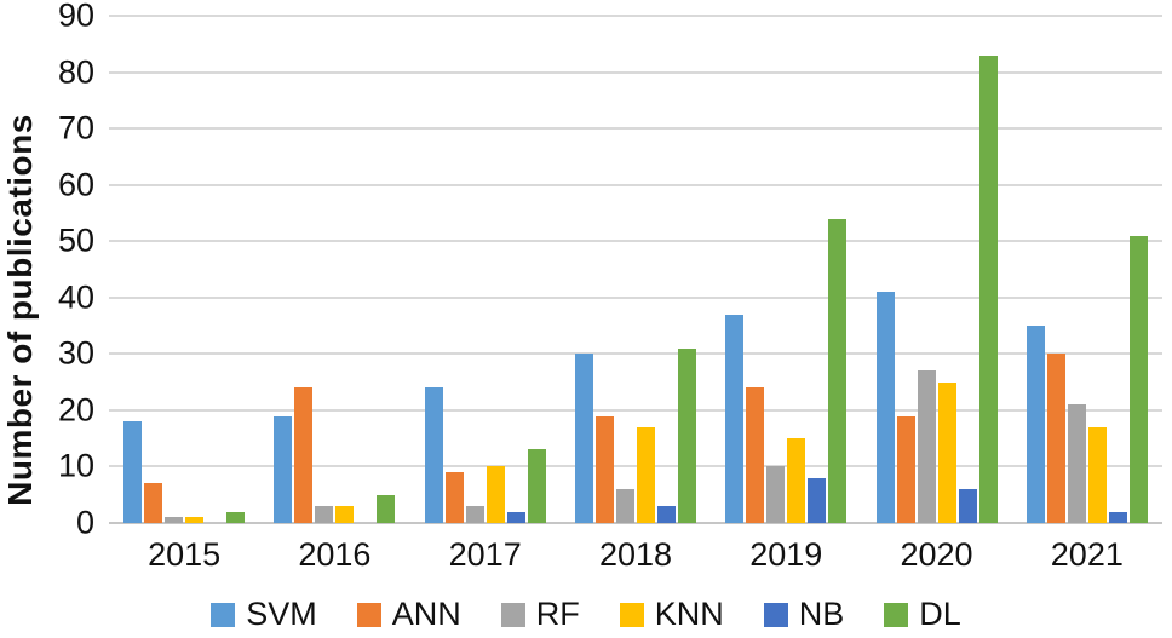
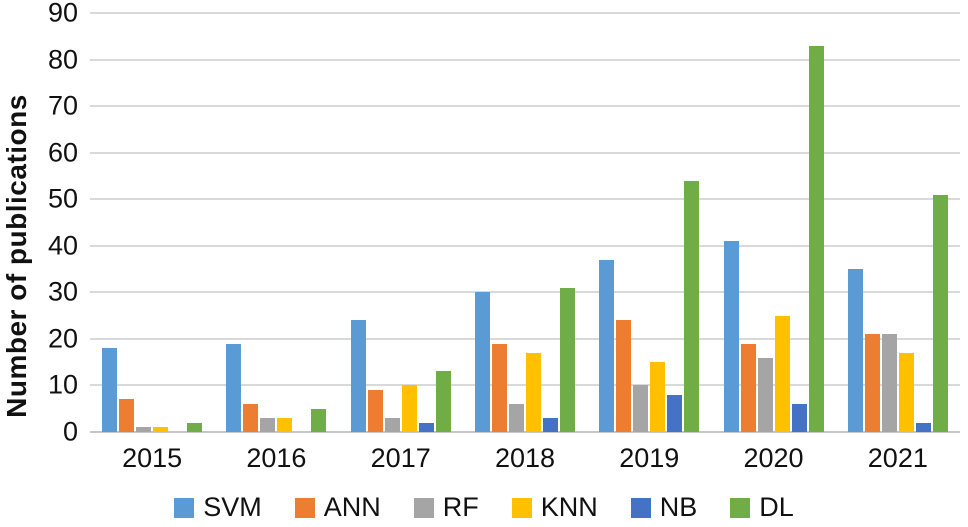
ANN/2016: 24 -> 6
RF/2020: 27 -> 16
ANN/2021: 30 -> 21
